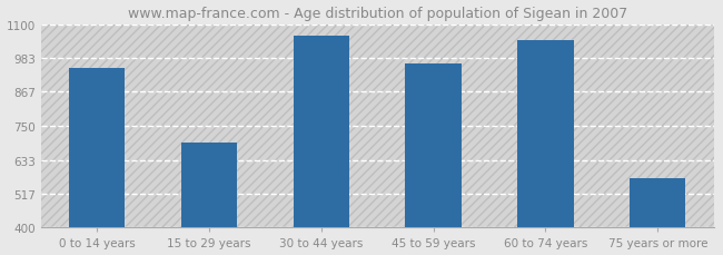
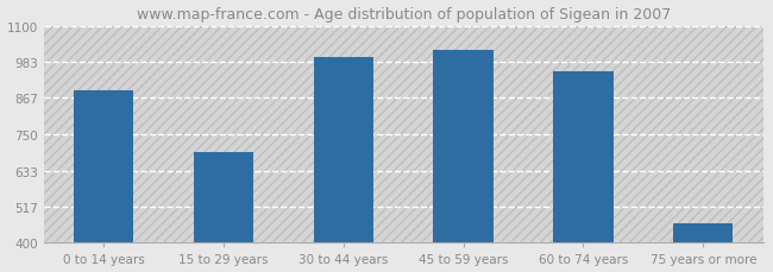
0 to 14 years: 950 -> 893
30 to 44 years: 1060 -> 998
45 to 59 years: 965 -> 1020
60 to 74 years: 1045 -> 952
75 years or more: 570 -> 463
